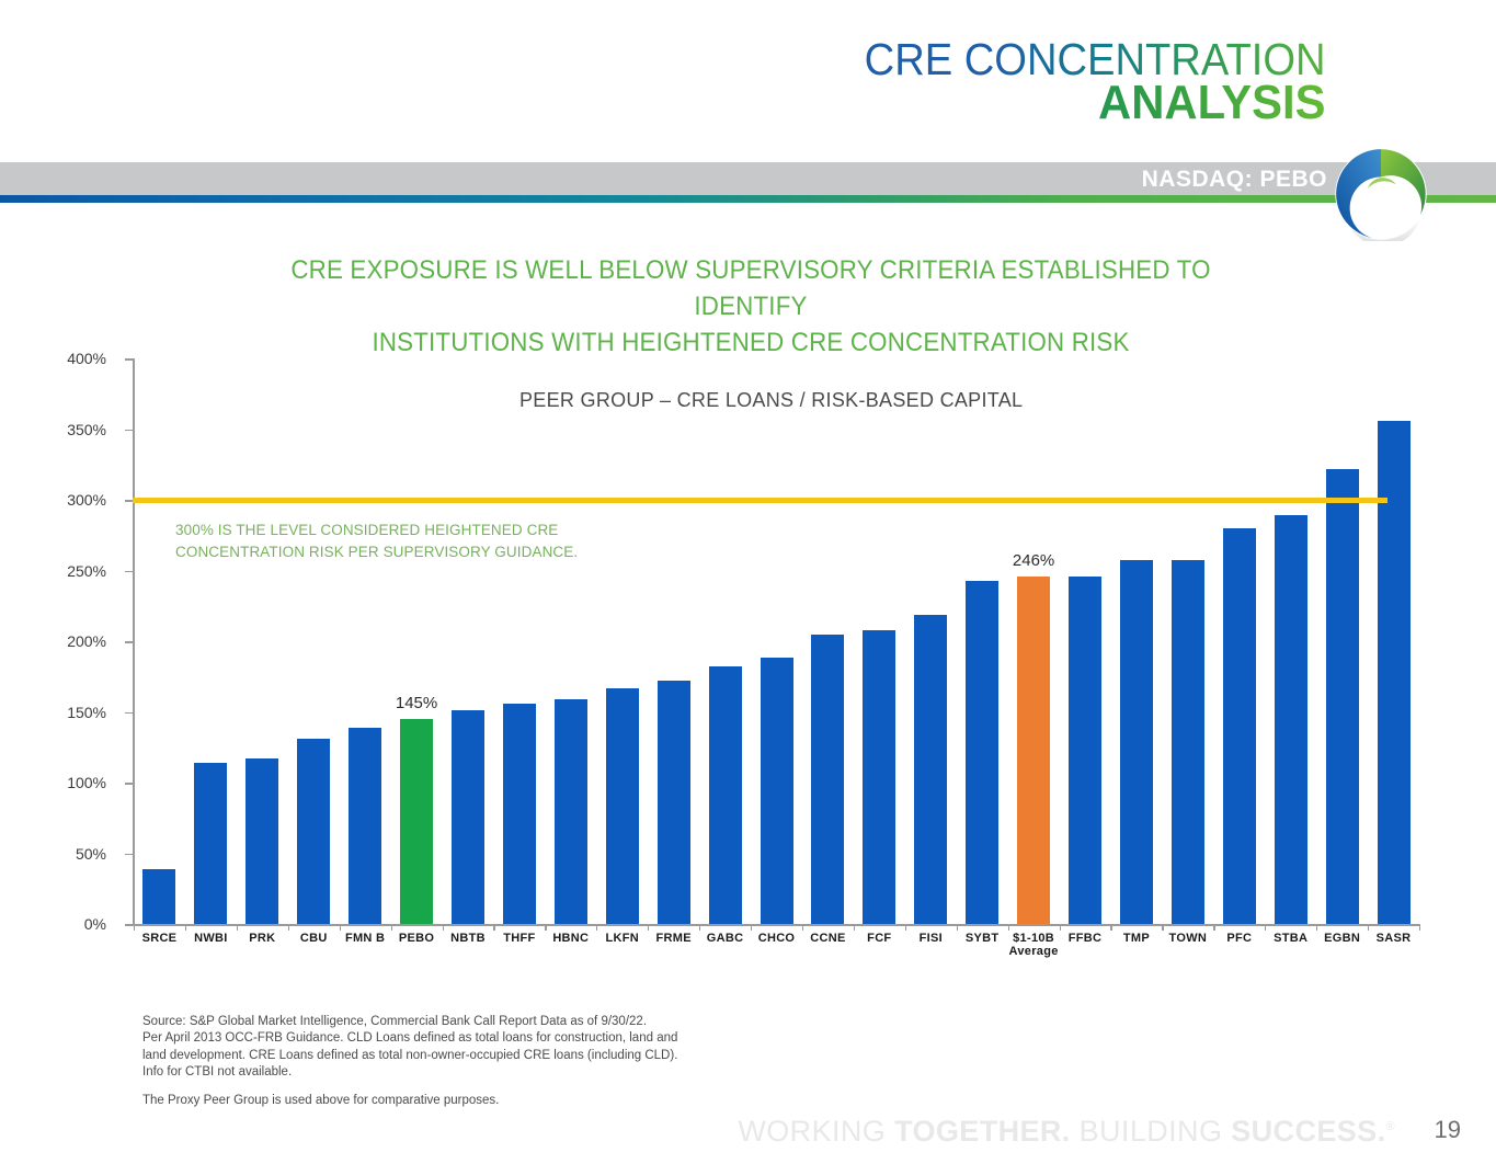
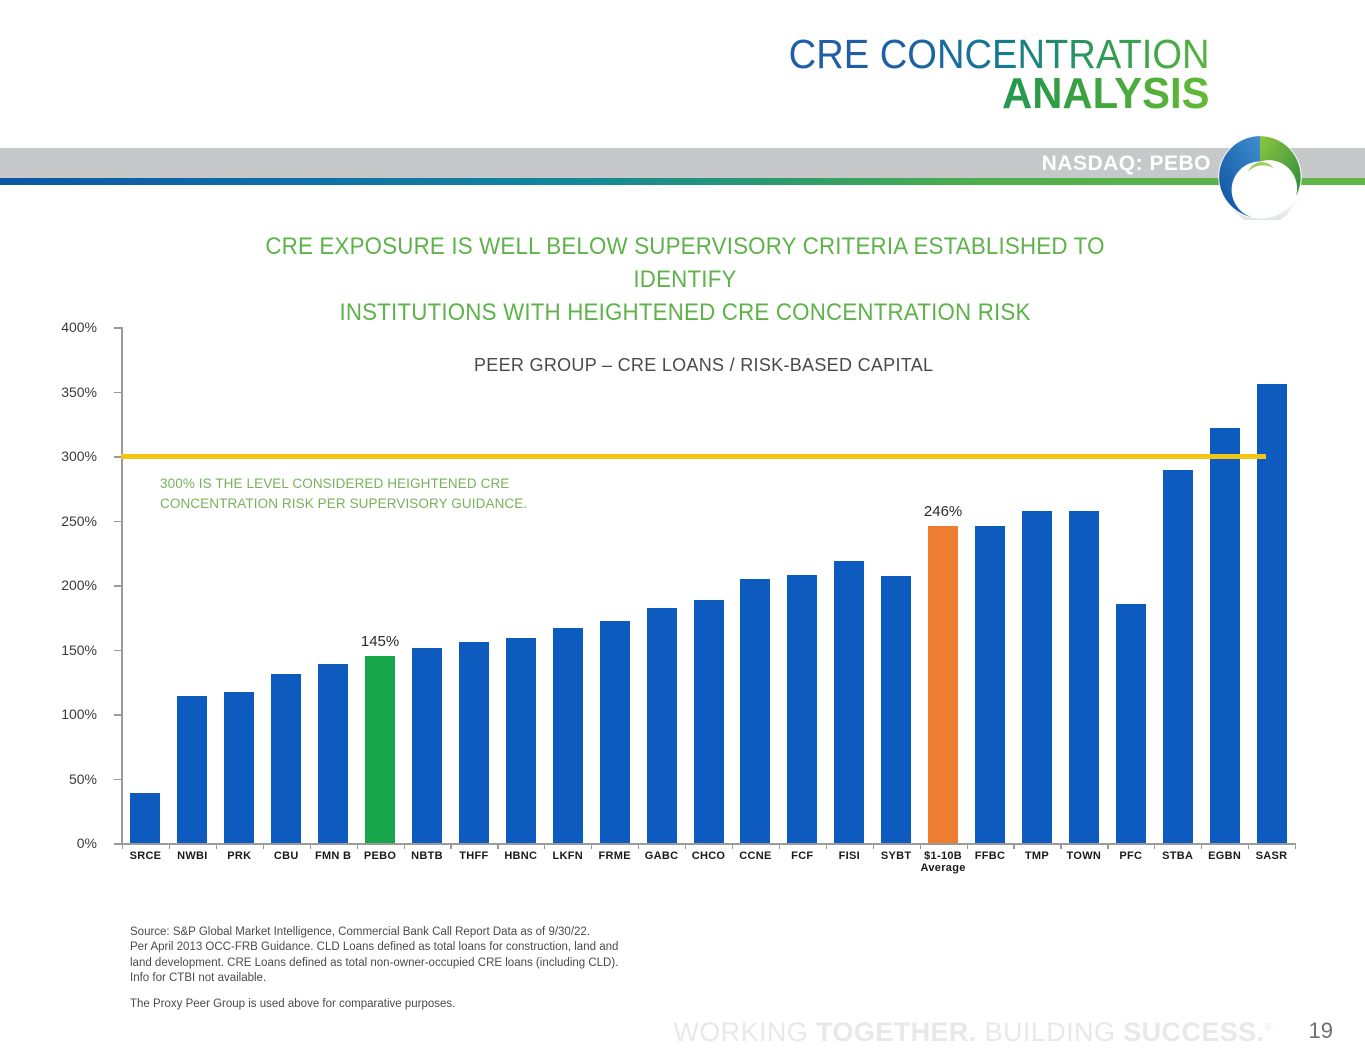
SYBT: 243% -> 207%
PFC: 280% -> 185%
